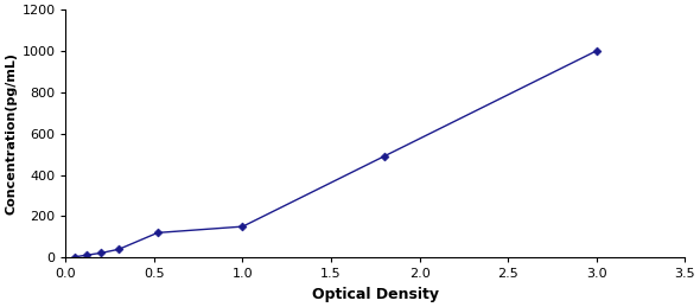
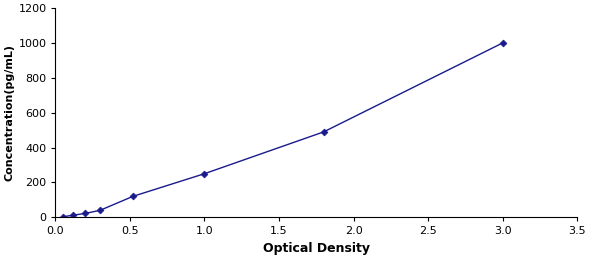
1.0: 150 -> 250
